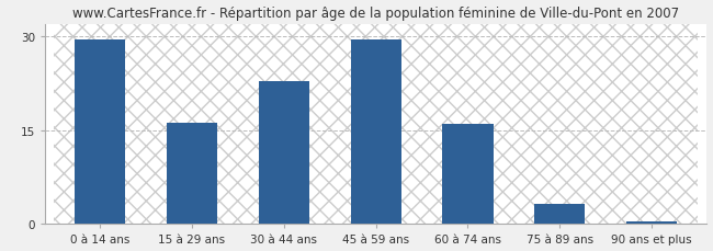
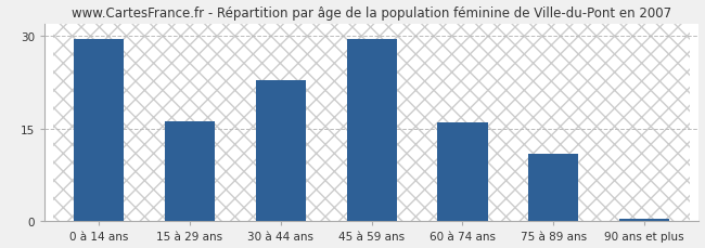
75 à 89 ans: 3.2 -> 11.0
